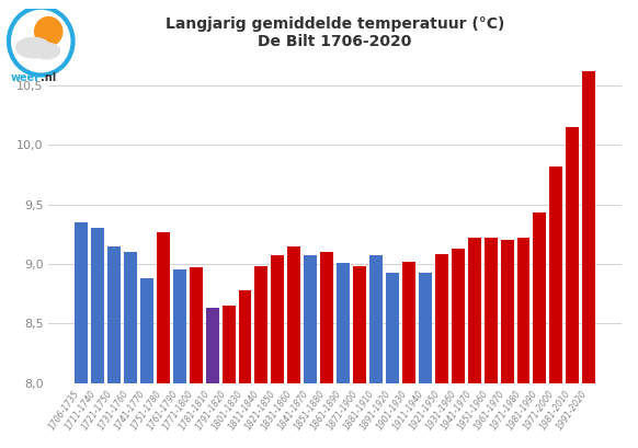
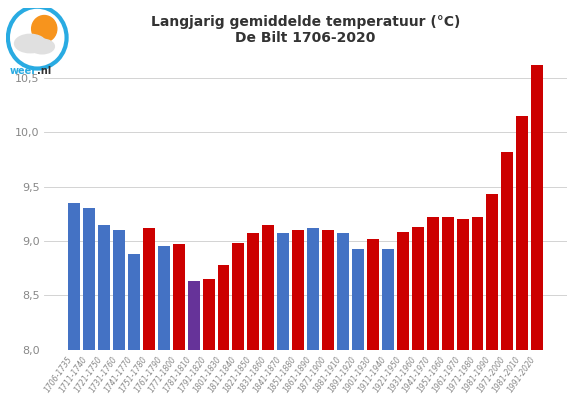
1751-1780: 9,27 -> 9,12
1861-1890: 9,01 -> 9,12
1871-1900: 8,98 -> 9,10
